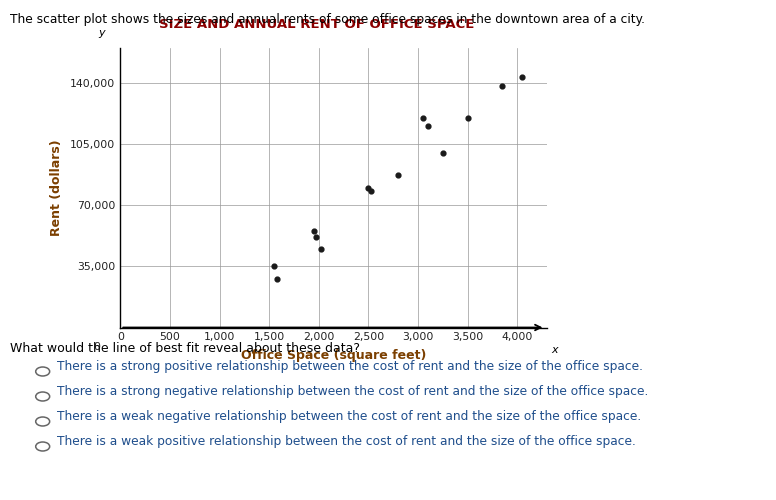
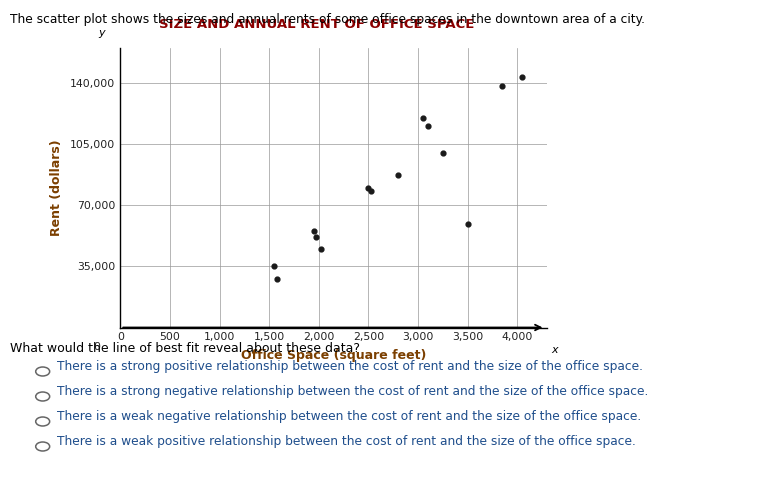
3,500: 120,000 -> 59,000
